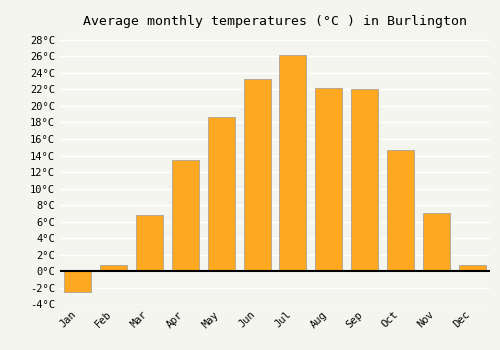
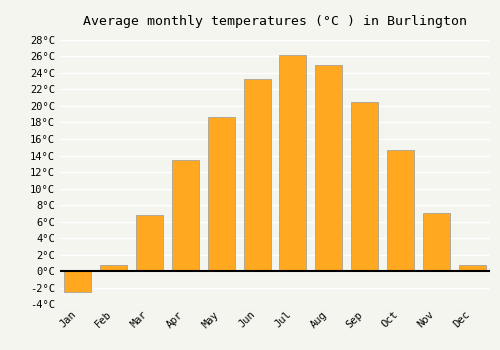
Aug: 22.2°C -> 25.0°C
Sep: 22.0°C -> 20.5°C
